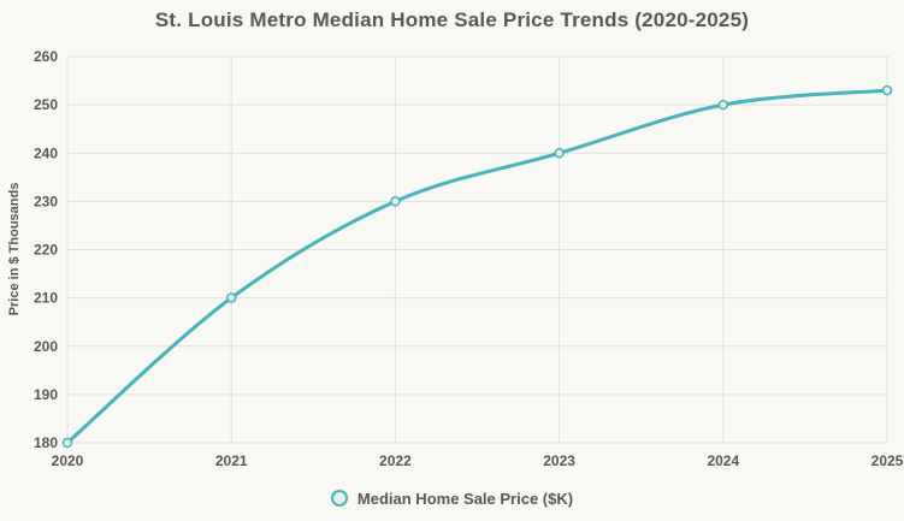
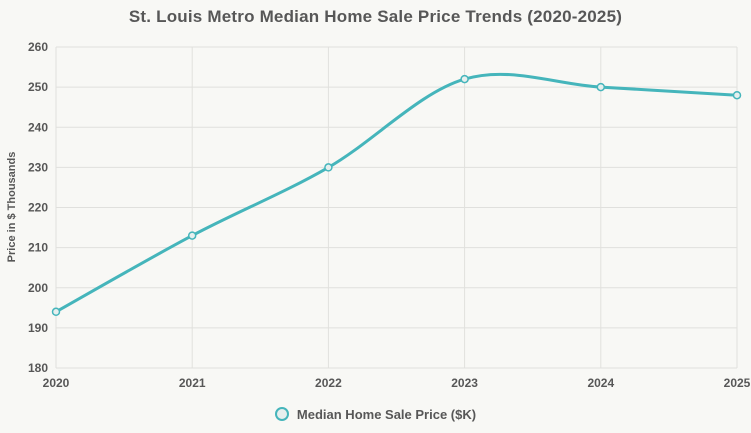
2020: 180 -> 194
2021: 210 -> 213
2023: 240 -> 252
2025: 253 -> 248
